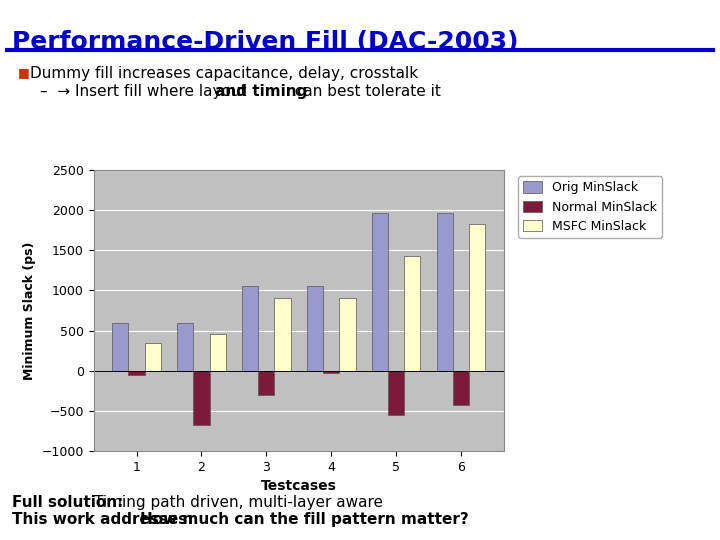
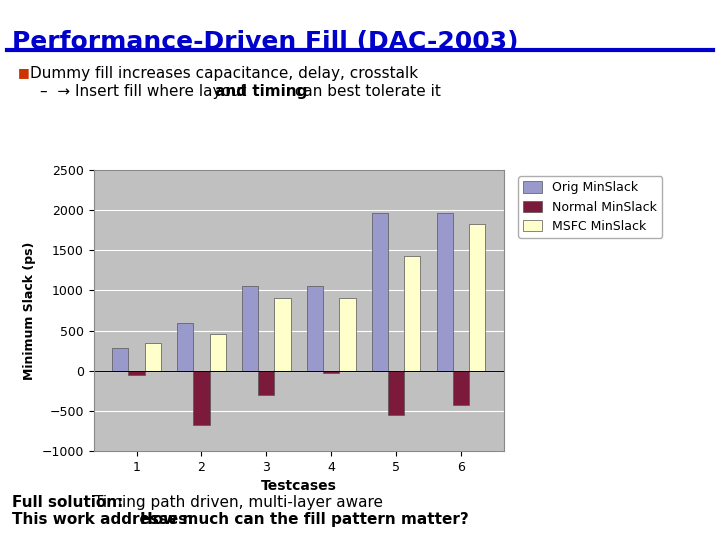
Orig MinSlack/1: 600 -> 280
